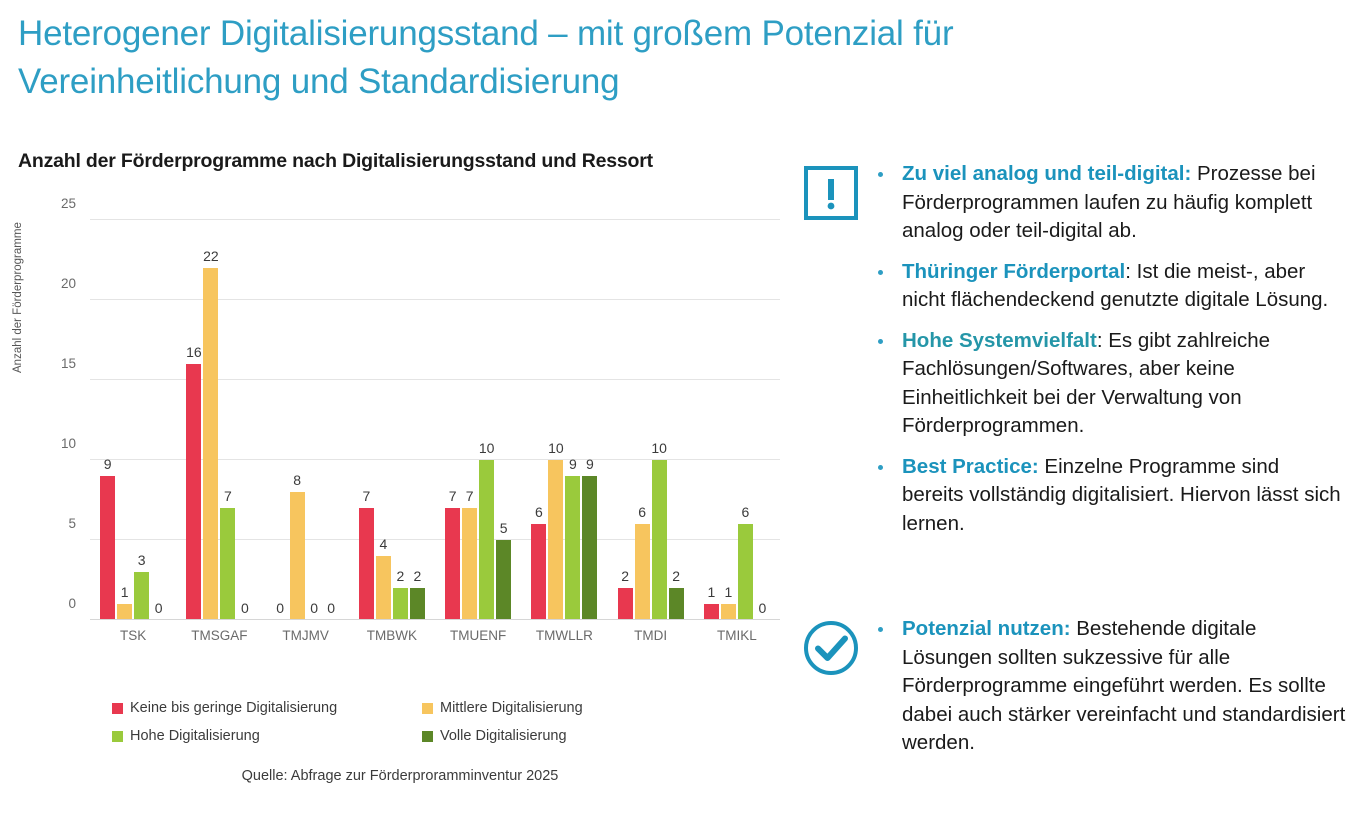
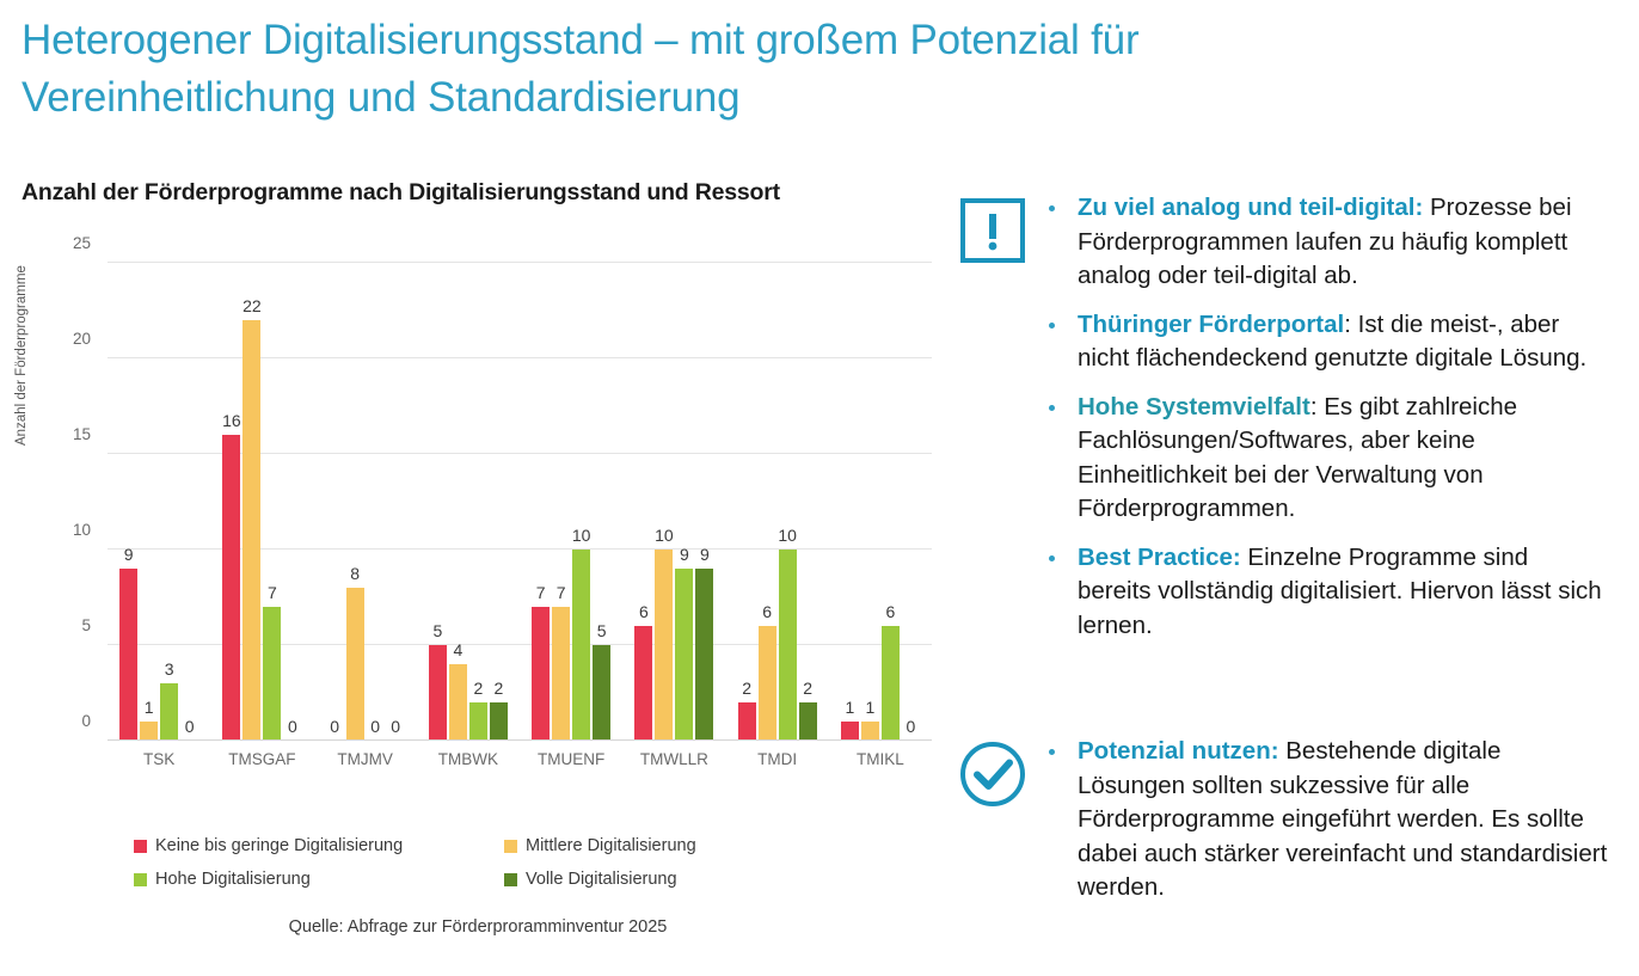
Keine bis geringe Digitalisierung/TMBWK: 7 -> 5
